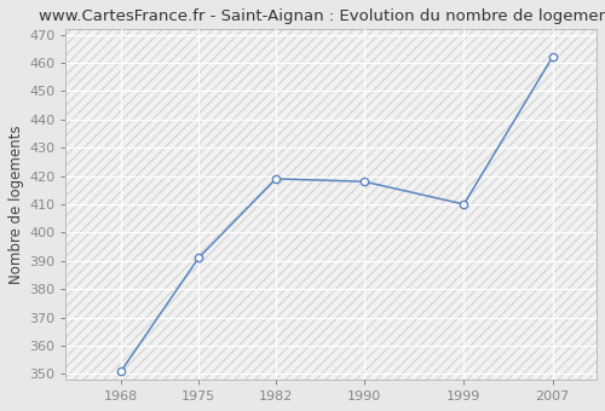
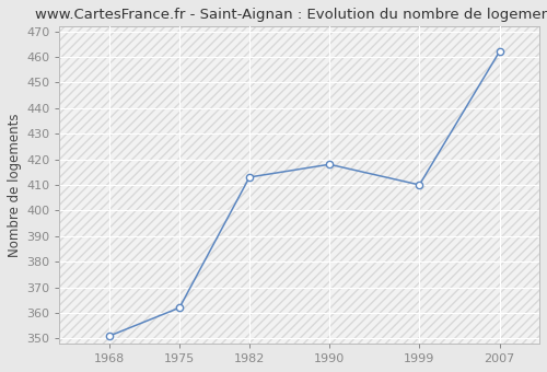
1975: 391 -> 362
1982: 419 -> 413
